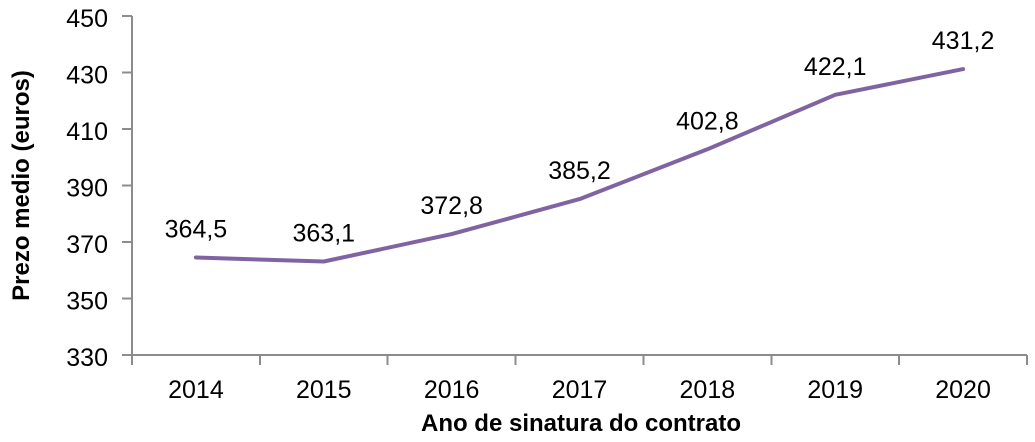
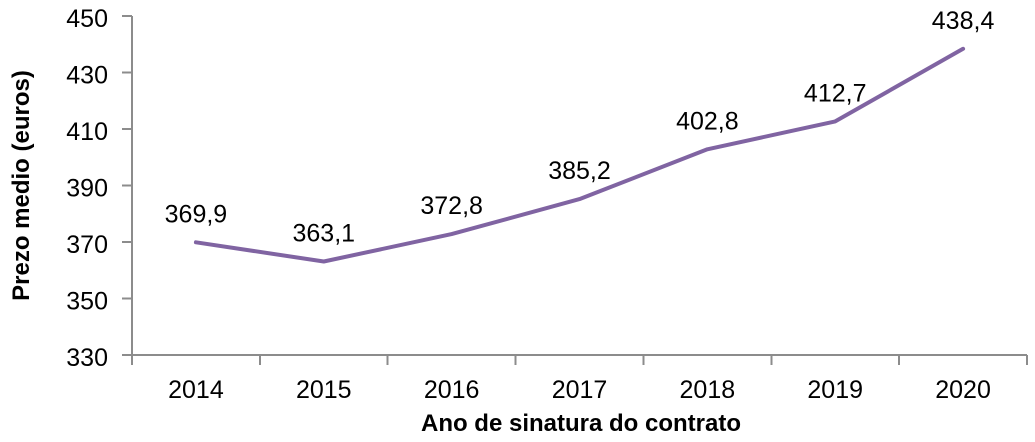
2014: 364,5 -> 369,9
2019: 422,1 -> 412,7
2020: 431,2 -> 438,4
